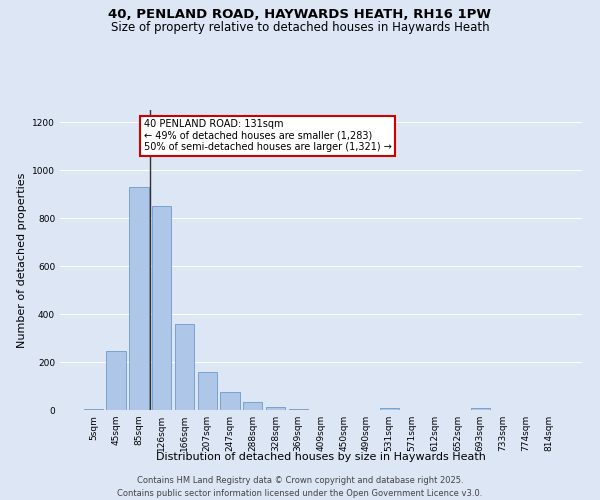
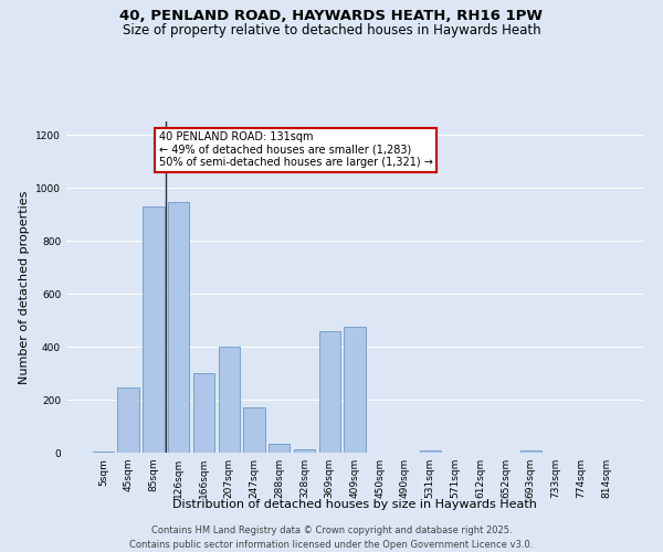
126sqm: 850 -> 945
166sqm: 358 -> 300
207sqm: 157 -> 400
247sqm: 75 -> 170
369sqm: 5 -> 460
409sqm: 2 -> 475
